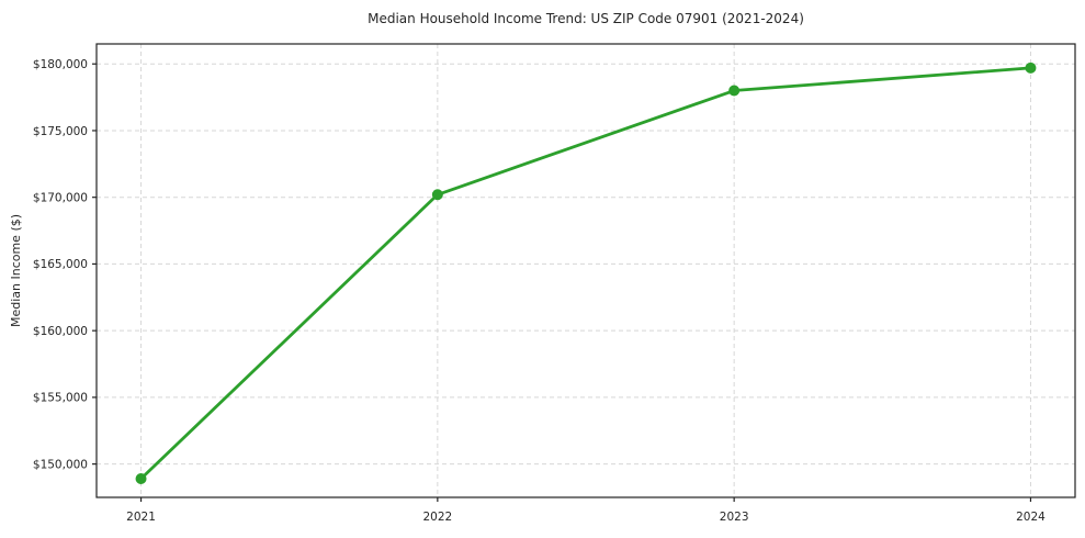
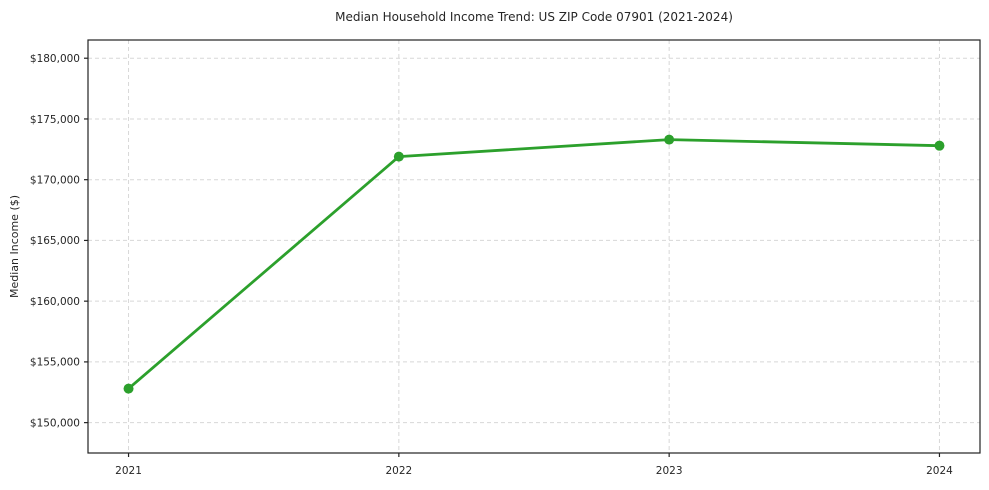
2021: $148900 -> $152800
2022: $170200 -> $171900
2023: $178000 -> $173300
2024: $179700 -> $172800
